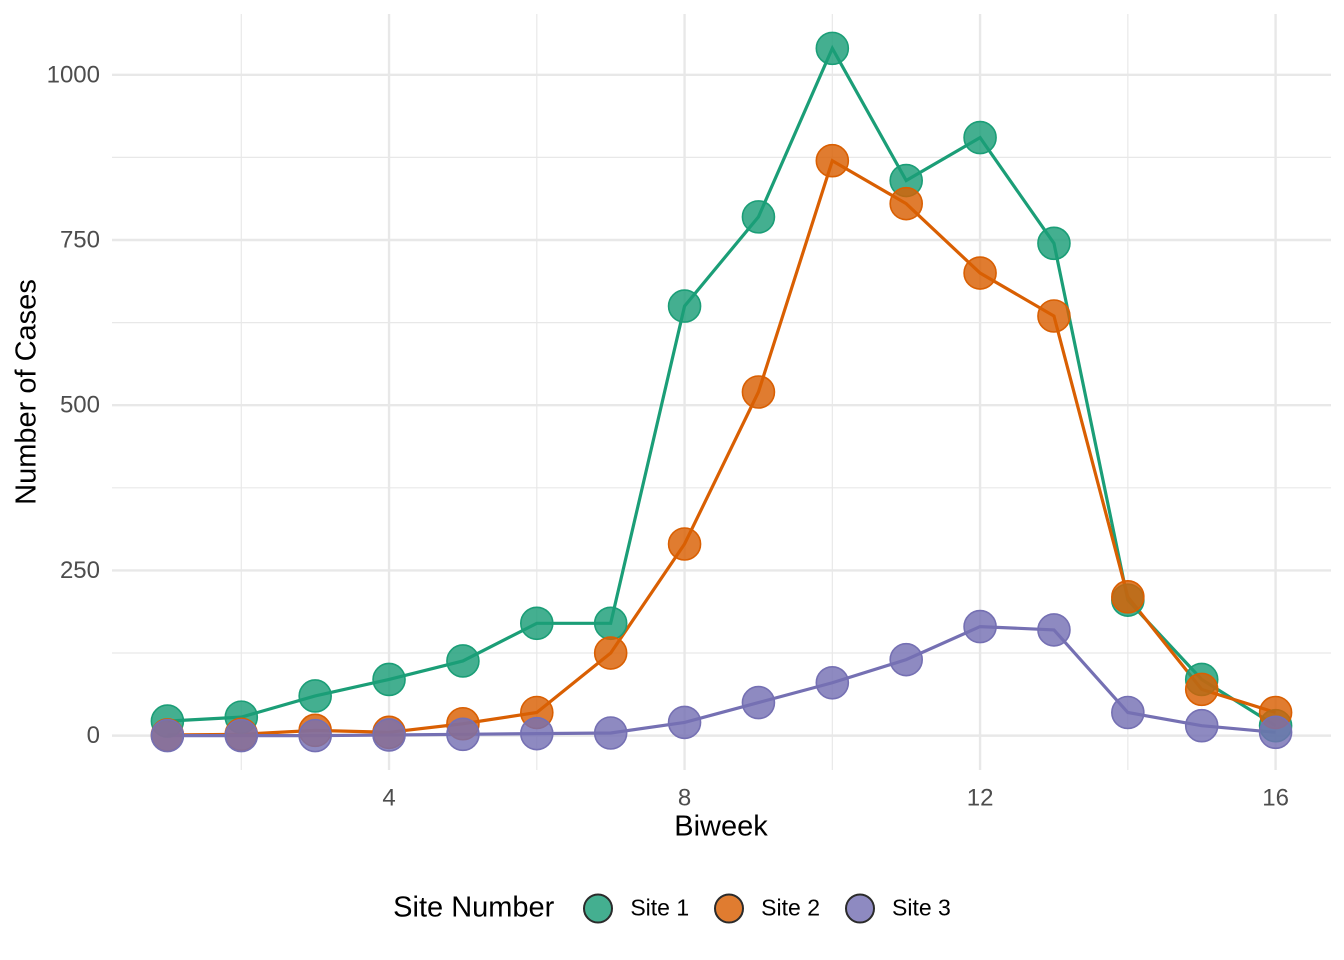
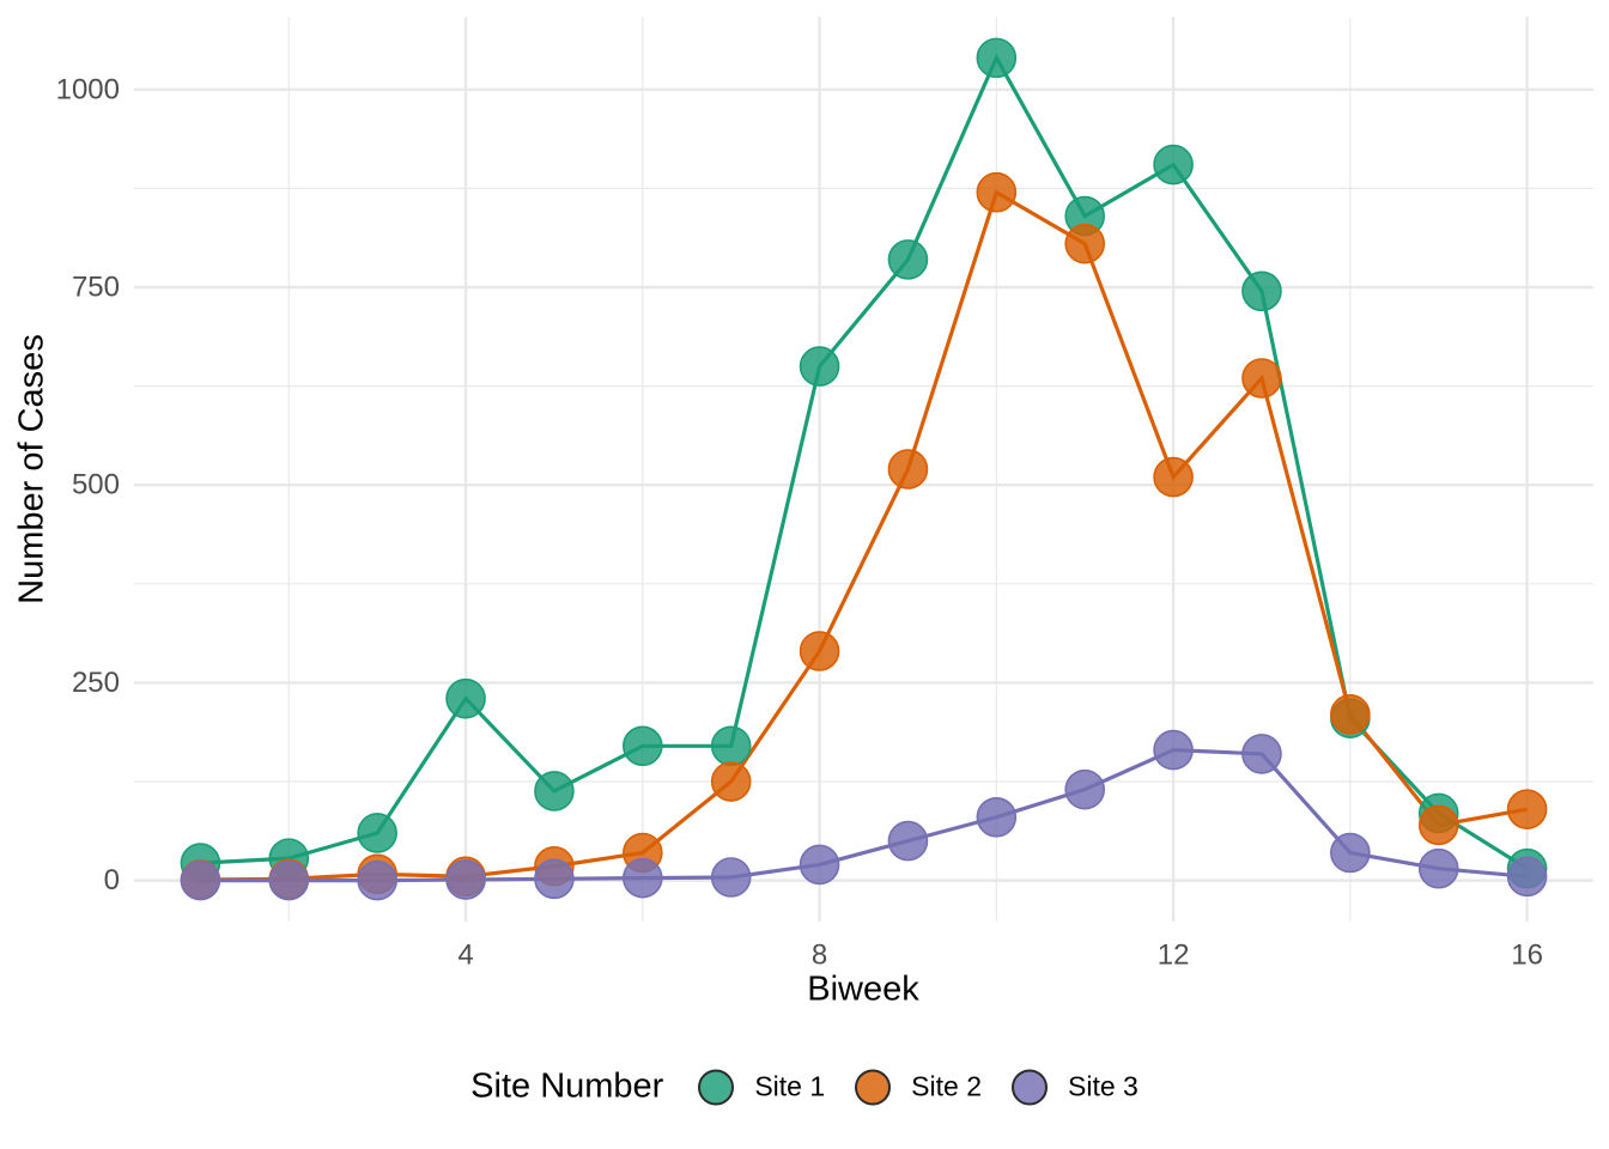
Site 1/4: 80 -> 230
Site 2/12: 700 -> 510
Site 2/16: 40 -> 90
